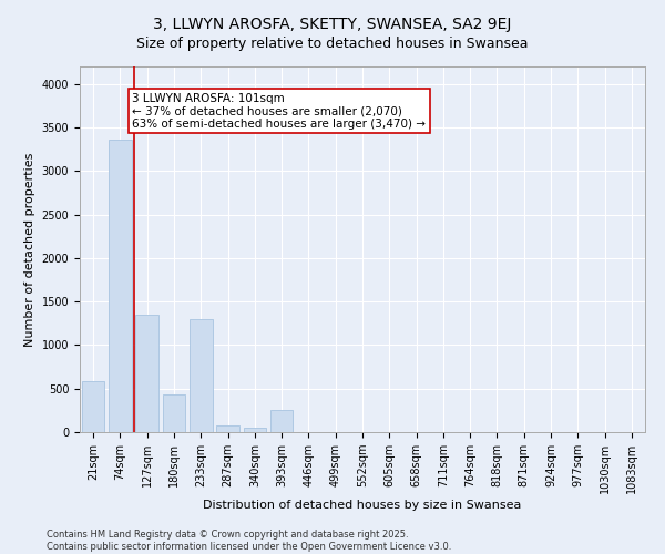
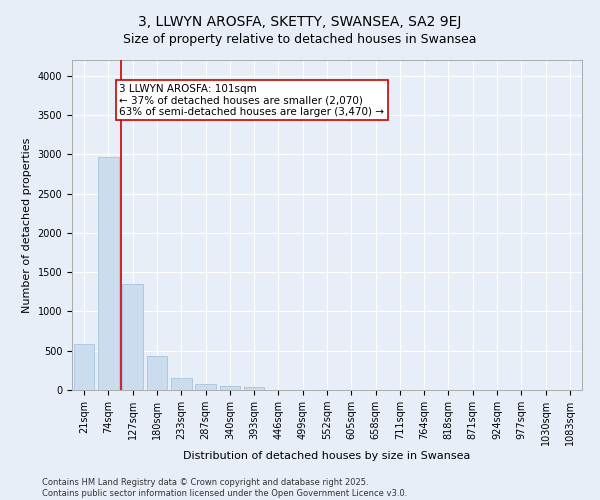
74sqm: 3360 -> 2970
233sqm: 1300 -> 160
393sqm: 260 -> 40
